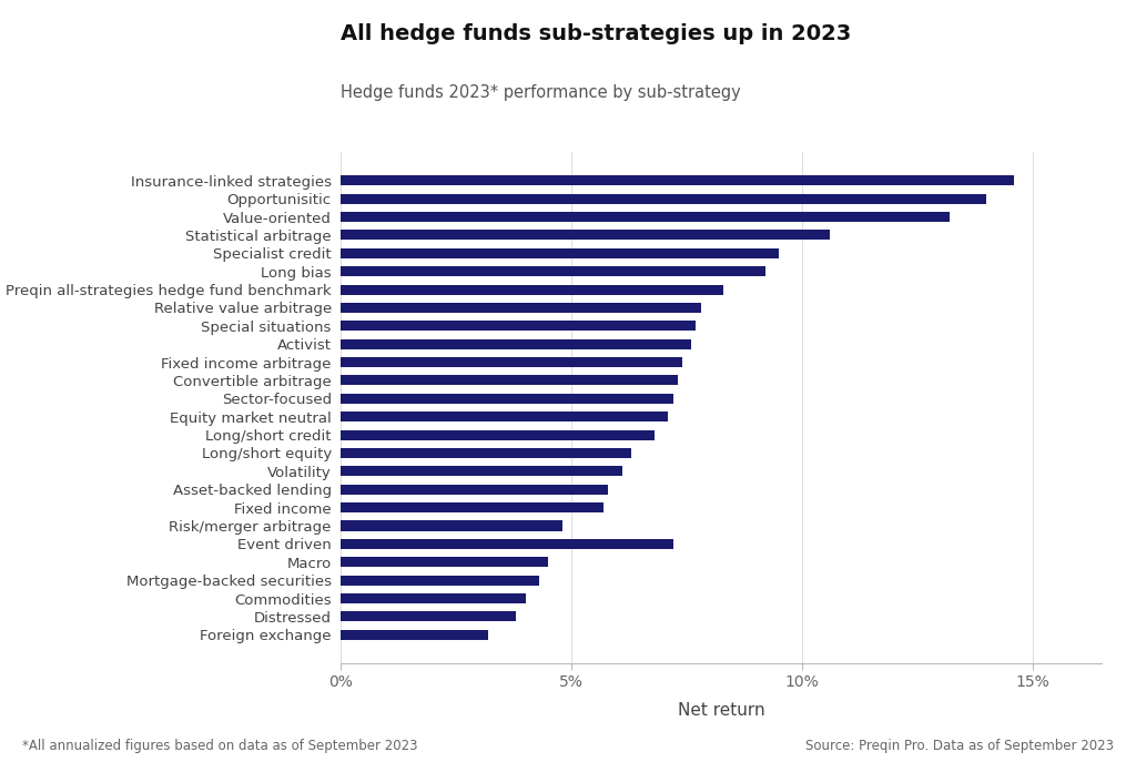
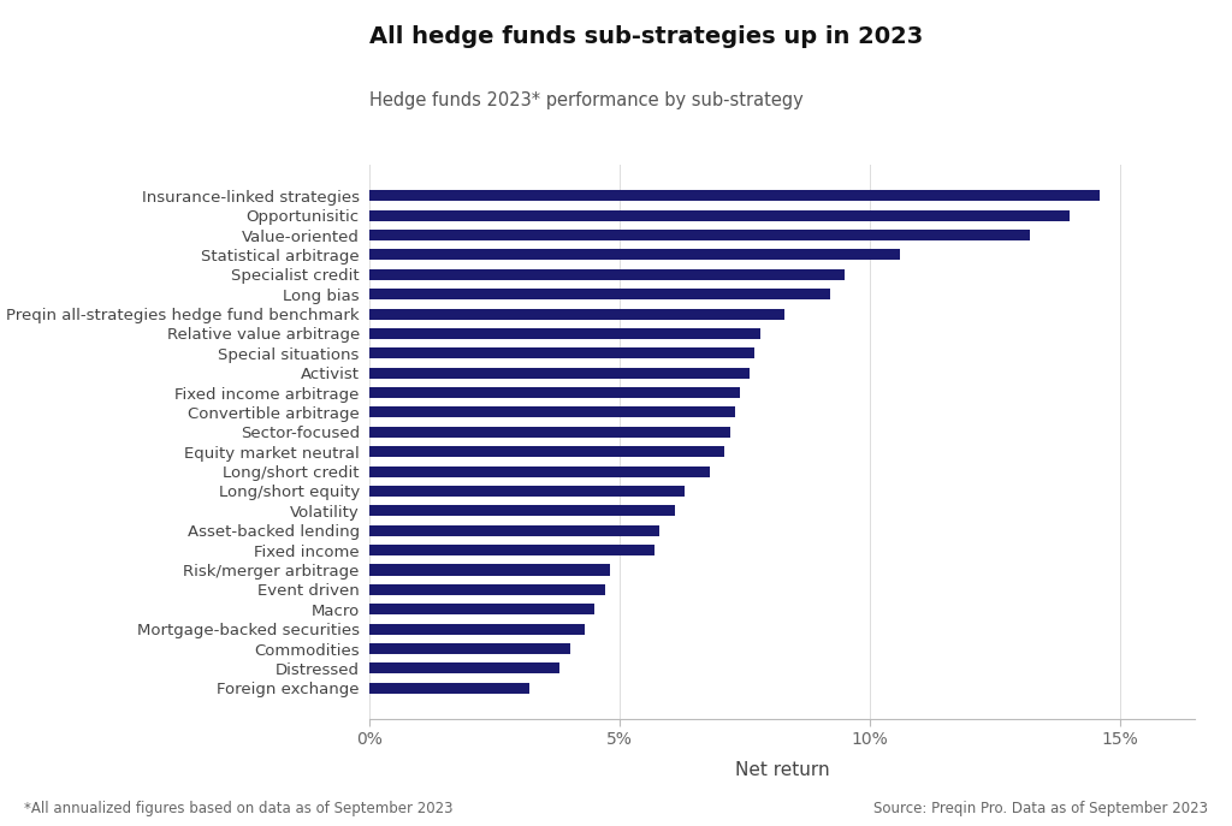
Event driven: 7.2% -> 4.7%
